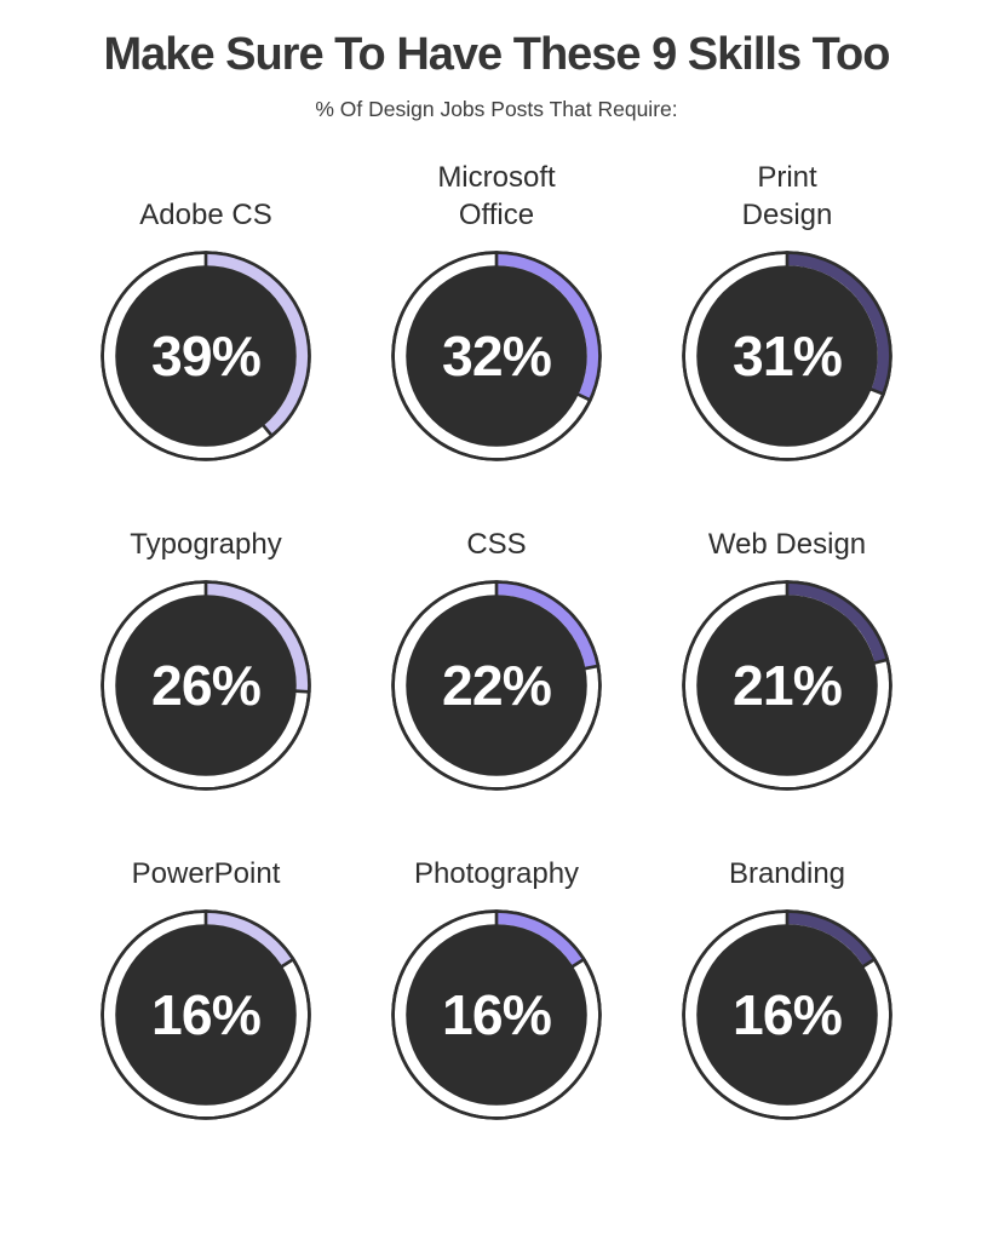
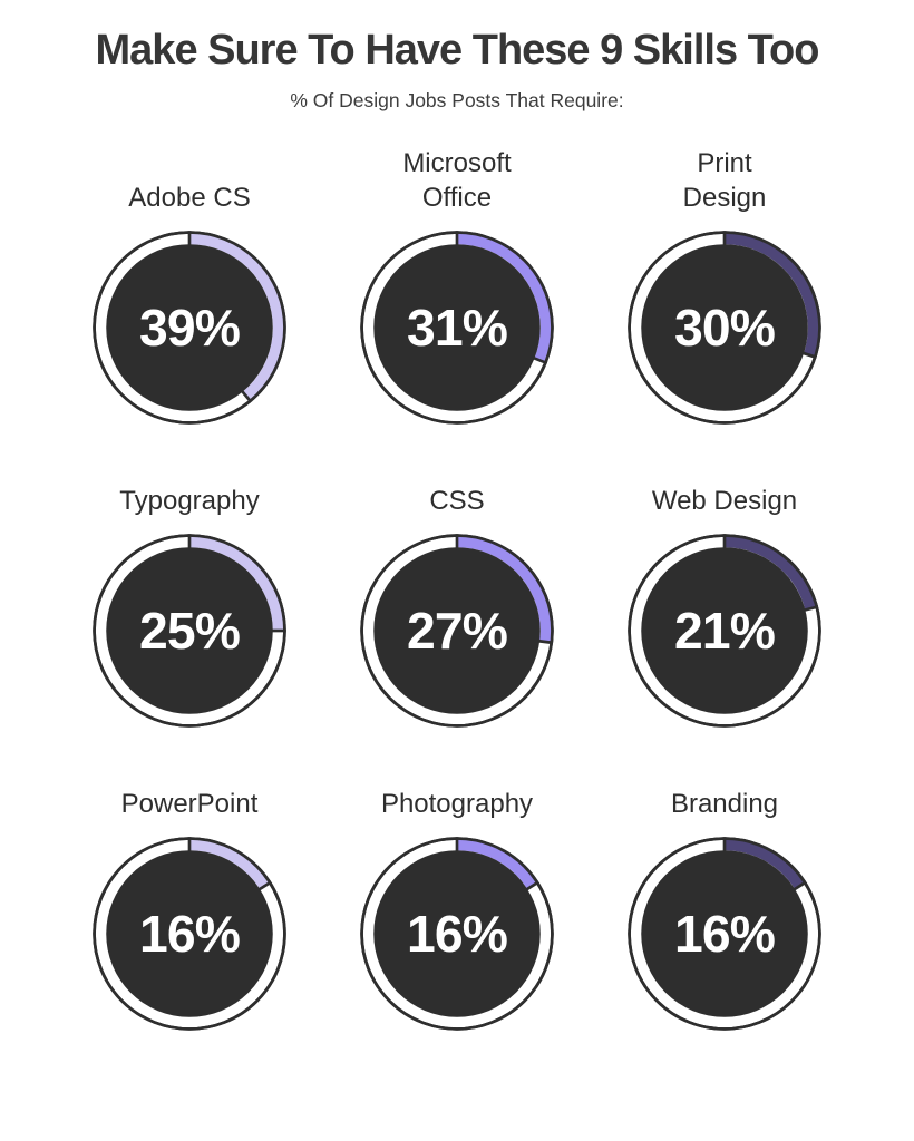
Microsoft Office: 32% -> 31%
Print Design: 31% -> 30%
Typography: 26% -> 25%
CSS: 22% -> 27%
